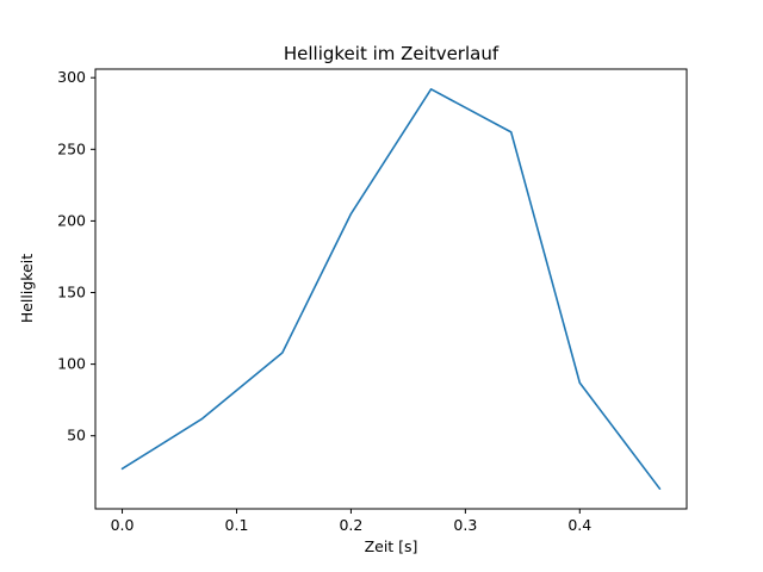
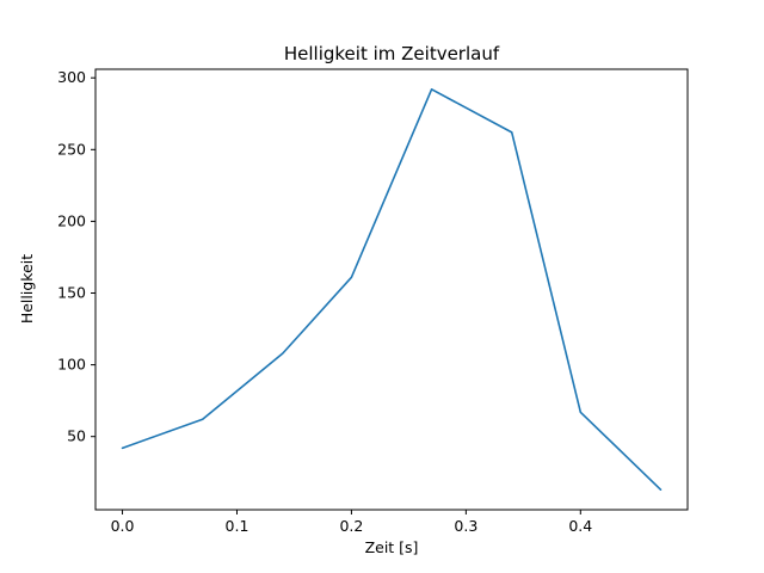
0.0: 27 -> 42
0.2: 205 -> 161
0.4: 87 -> 67
